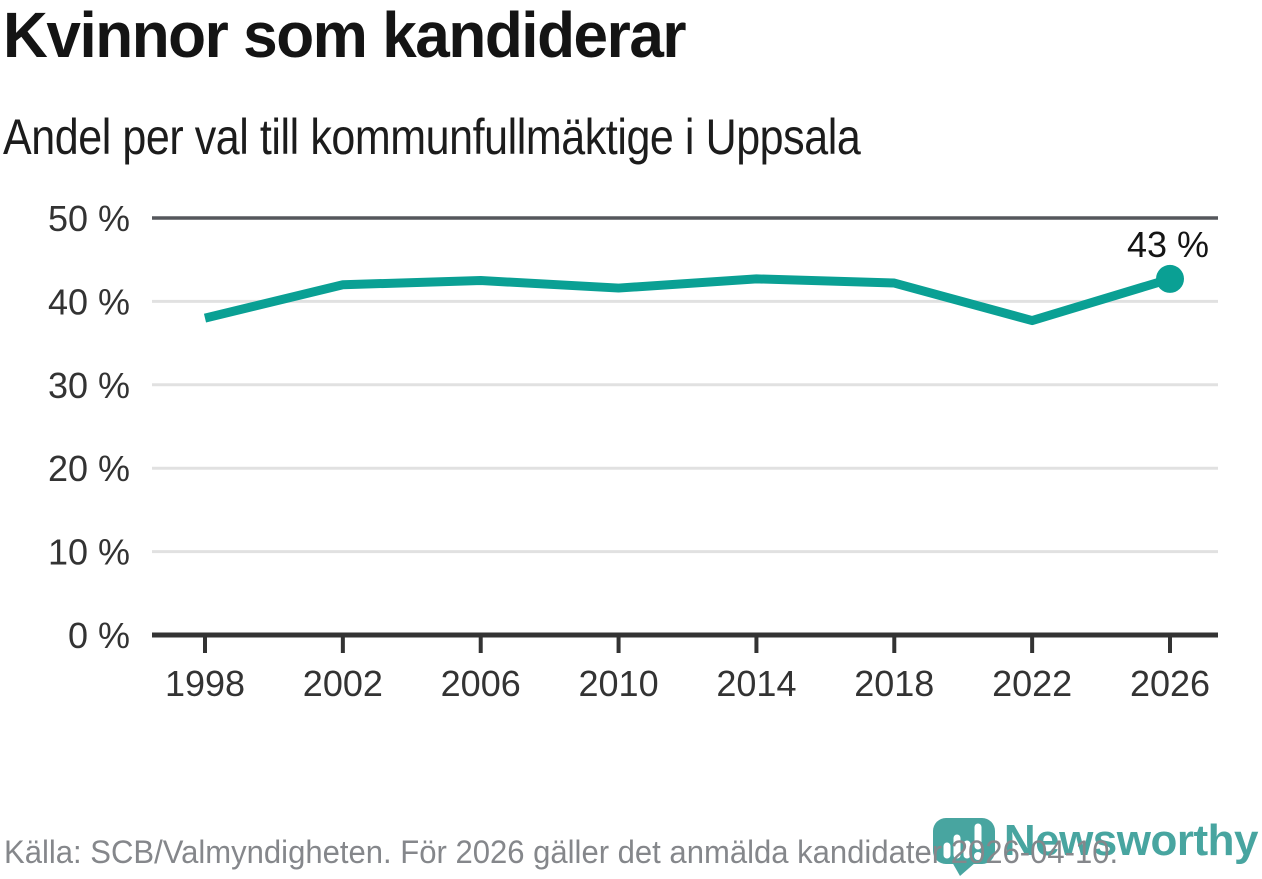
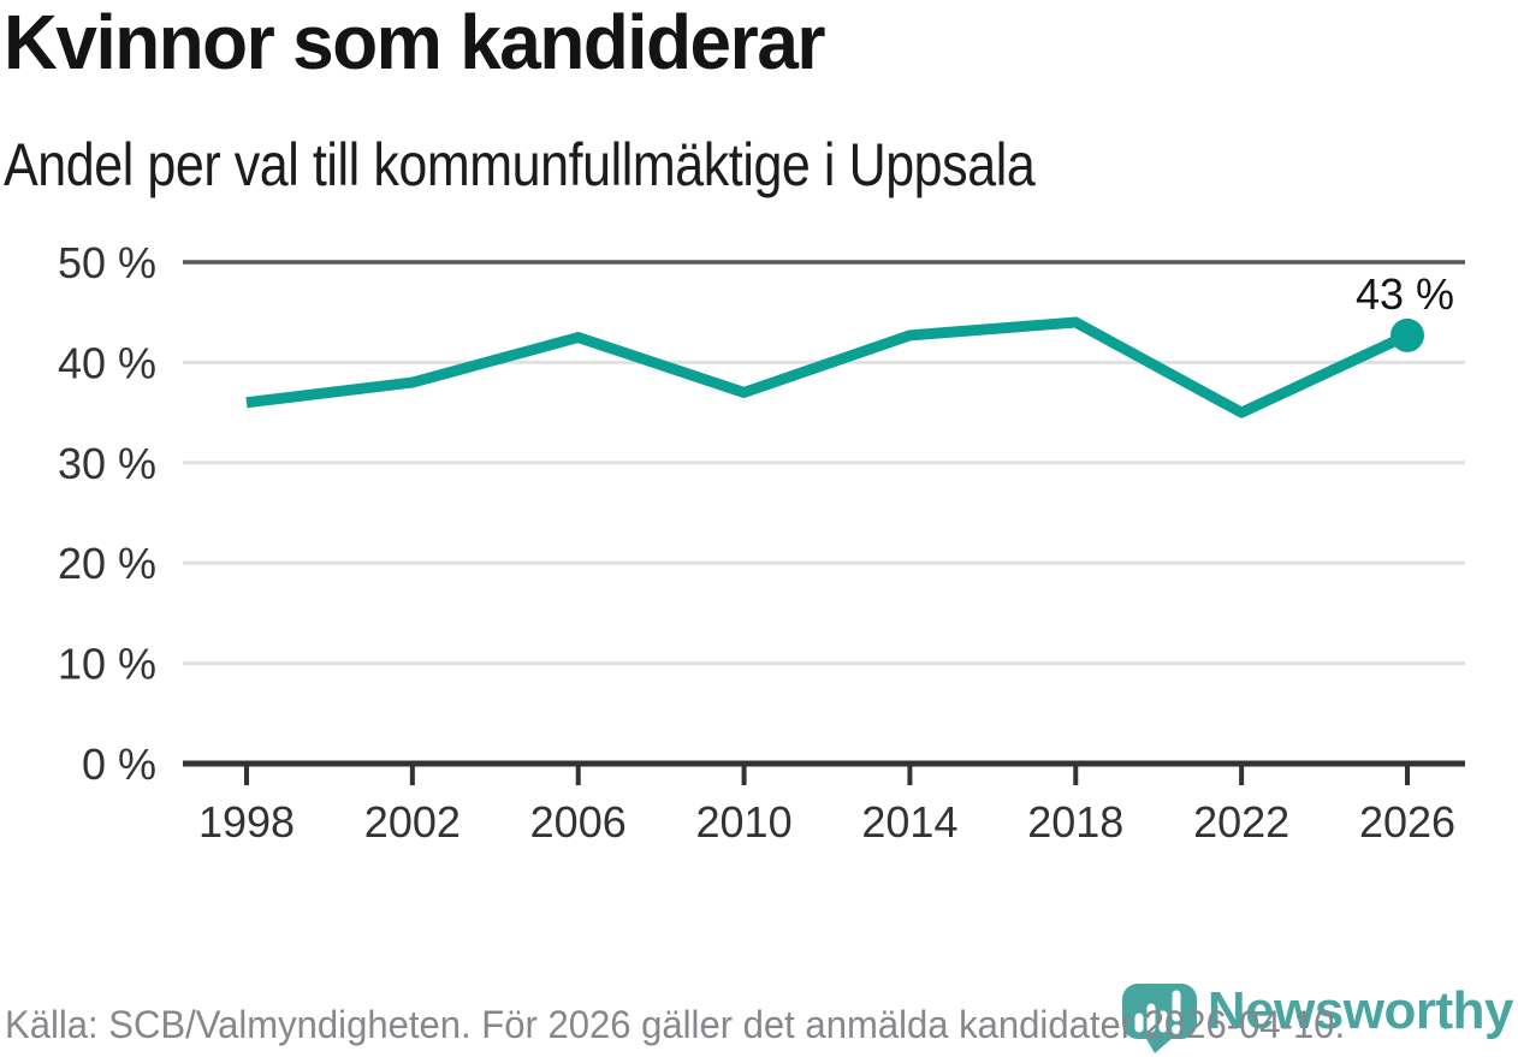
1998: 38% -> 36%
2002: 42% -> 38%
2010: 42% -> 37%
2018: 42% -> 44%
2022: 38% -> 35%
